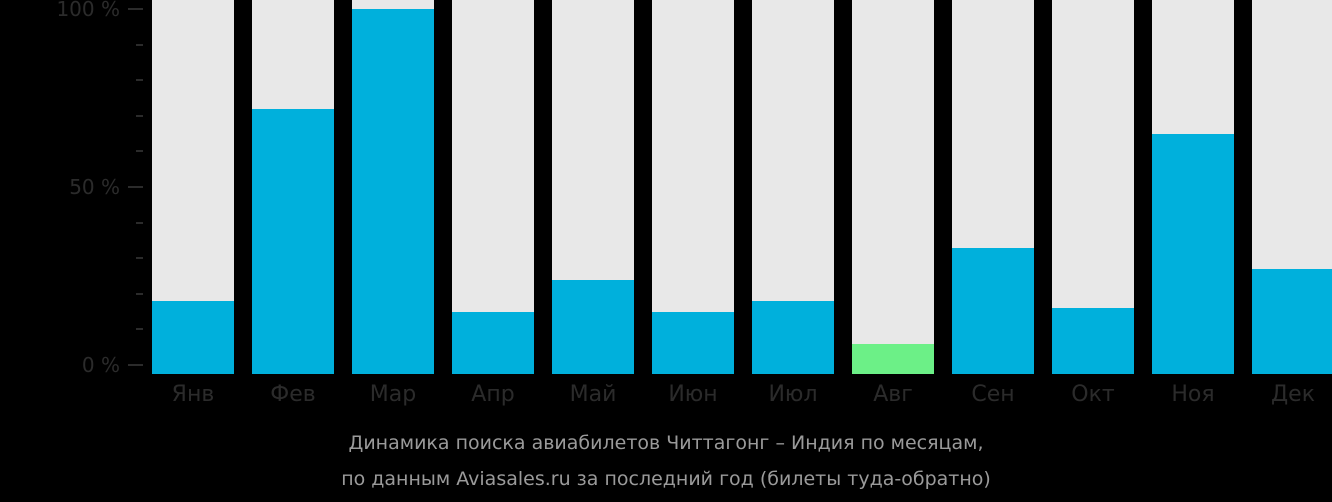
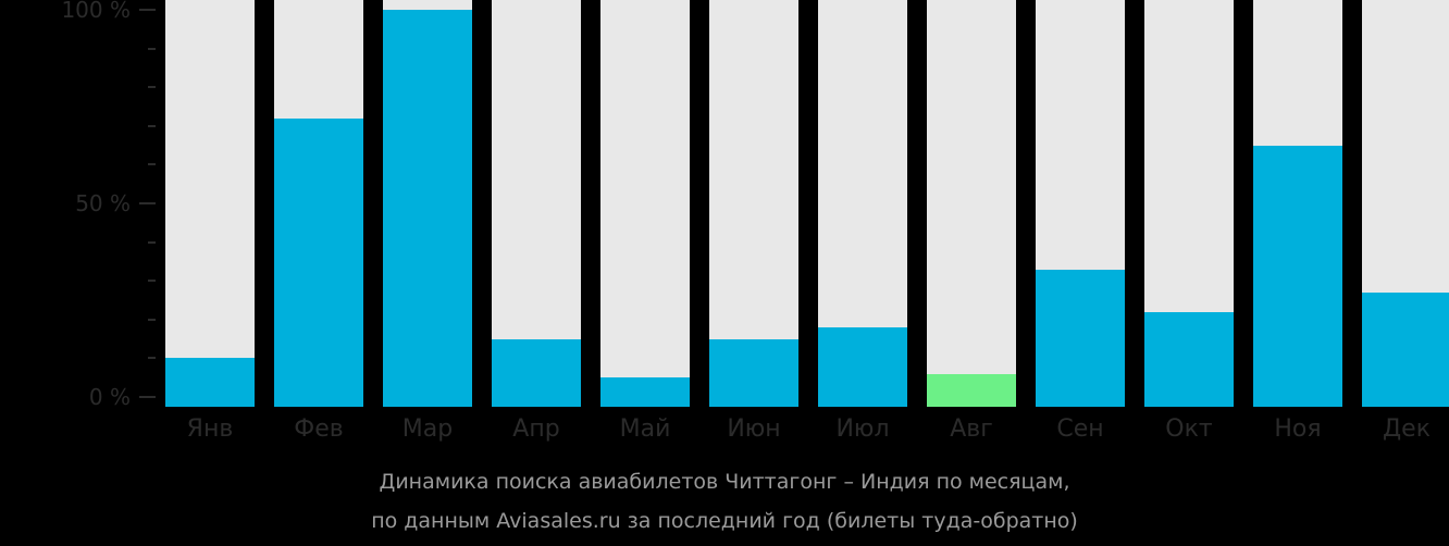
Янв: 18% -> 10%
Май: 24% -> 5%
Окт: 16% -> 22%
